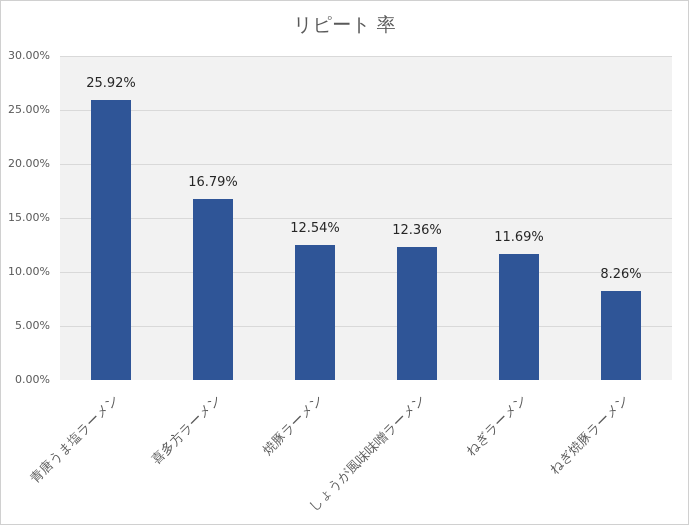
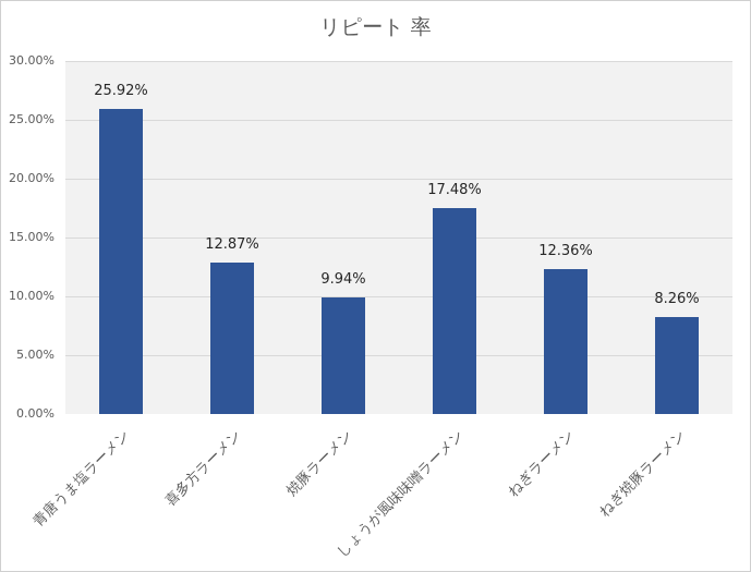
喜多方ラーメン: 16.79% -> 12.87%
焼豚ラーメン: 12.54% -> 9.94%
しょうが風味味噌ラーメン: 12.36% -> 17.48%
ねぎラーメン: 11.69% -> 12.36%
